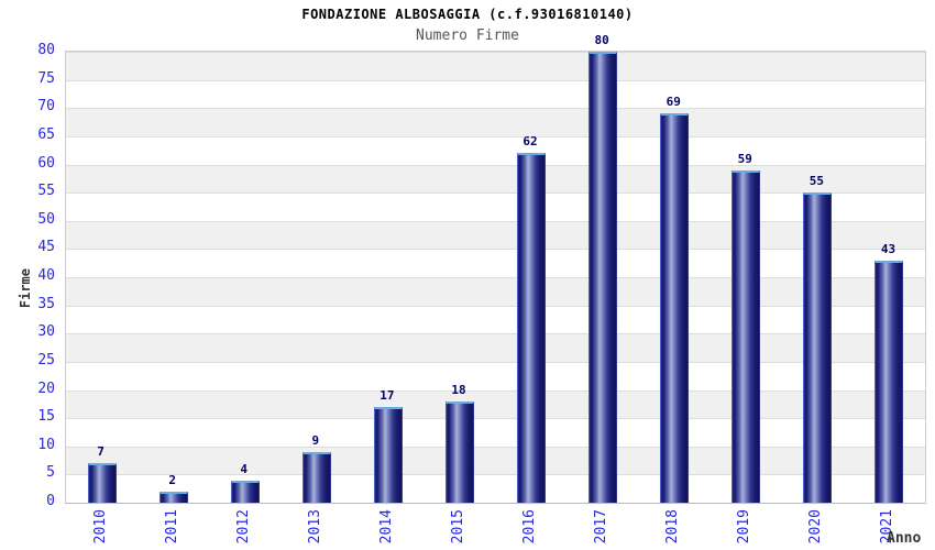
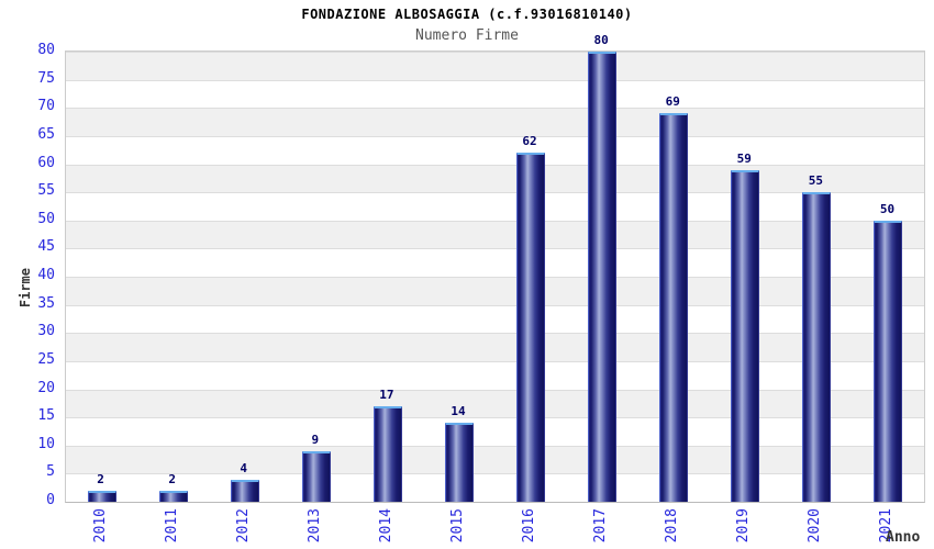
2010: 7 -> 2
2015: 18 -> 14
2021: 43 -> 50
